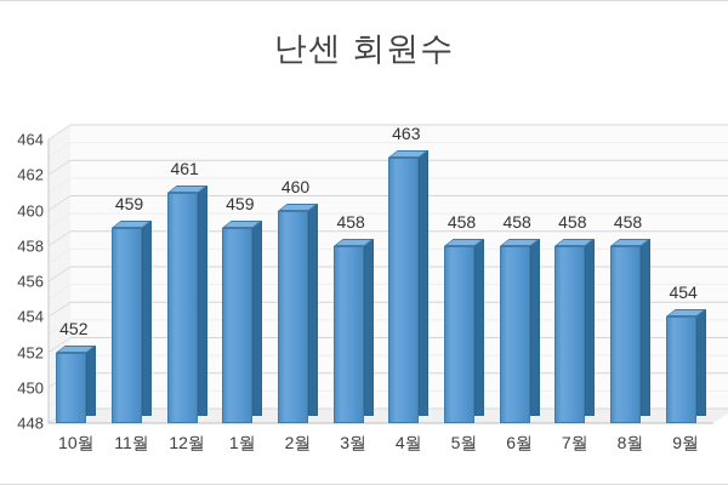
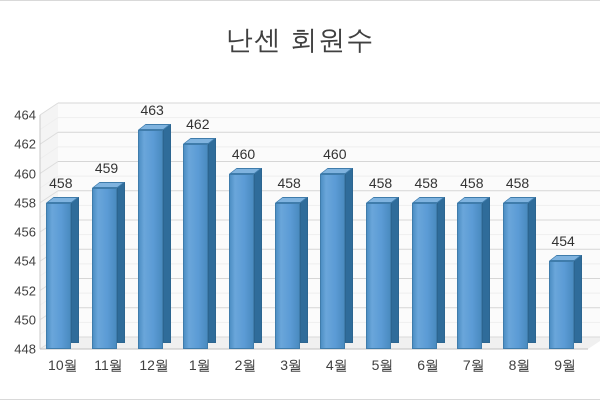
10월: 452 -> 458
12월: 461 -> 463
1월: 459 -> 462
4월: 463 -> 460
